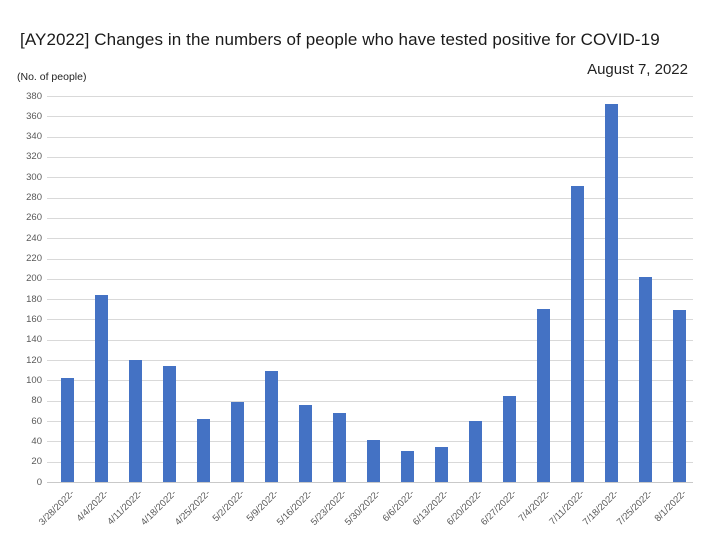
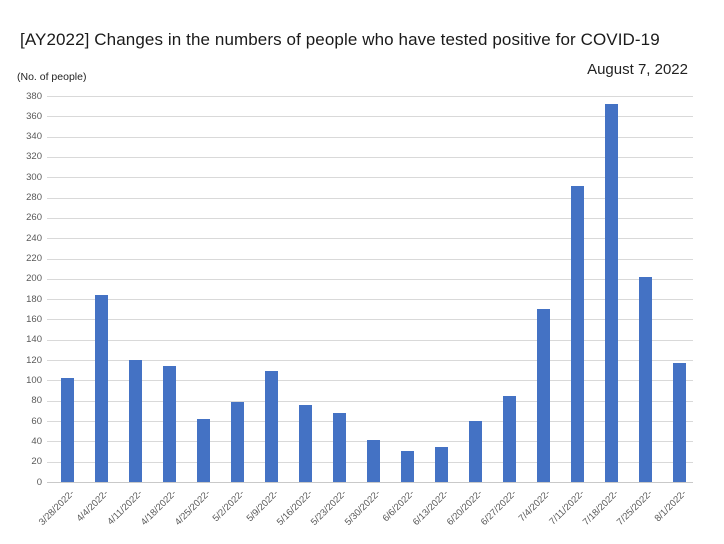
8/1/2022-: 169 -> 117
